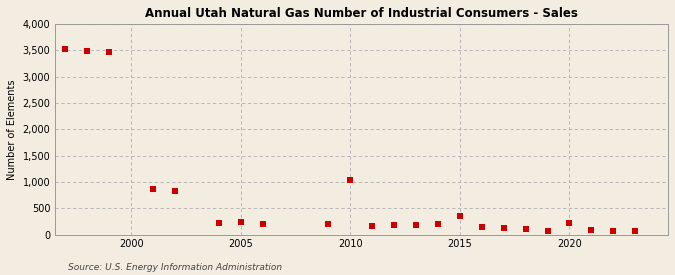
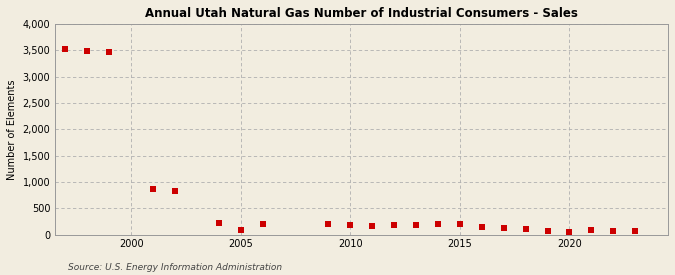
2005: 240 -> 80
2010: 1,040 -> 180
2015: 360 -> 200
2020: 220 -> 40
